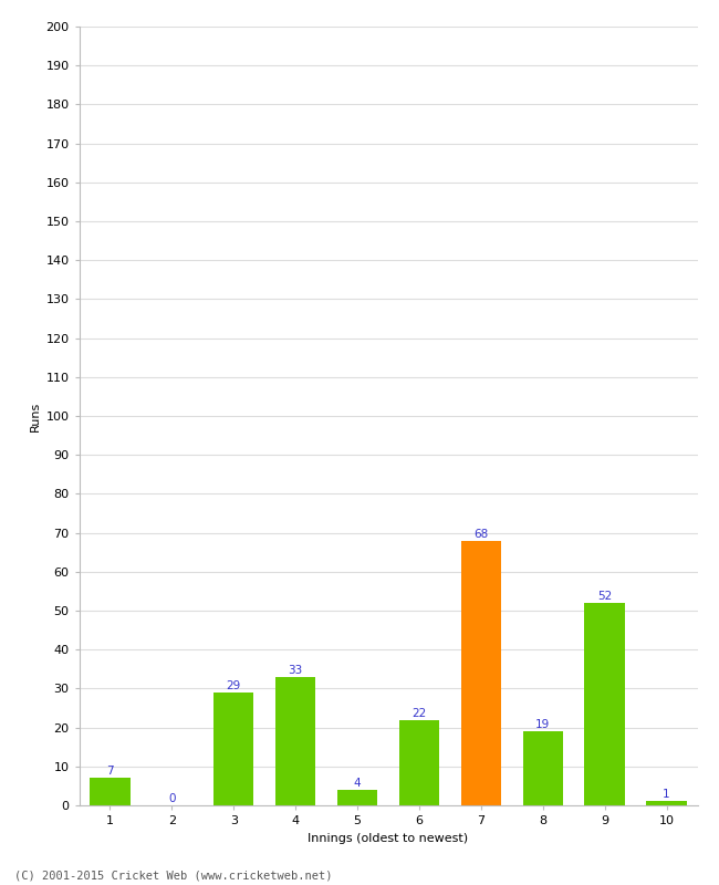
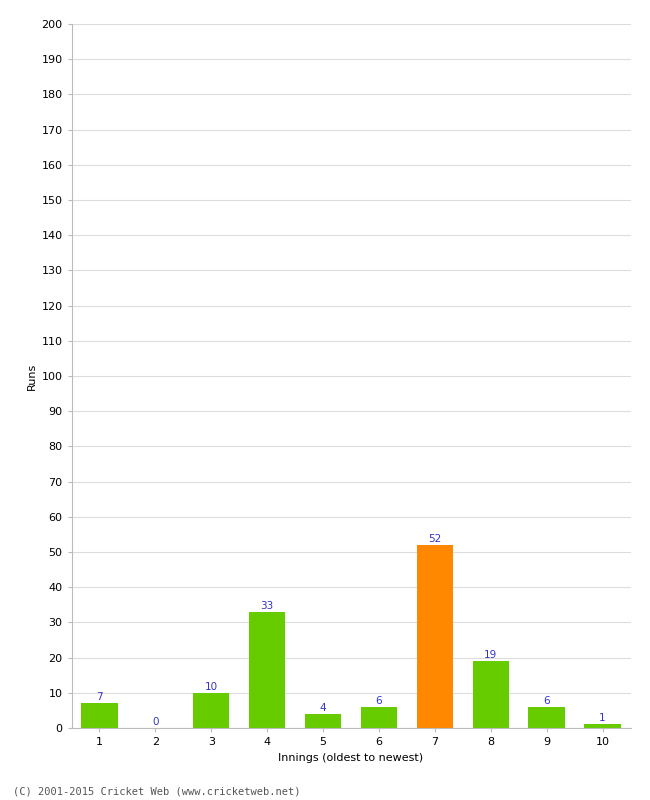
3: 29 -> 10
6: 22 -> 6
7: 68 -> 52
9: 52 -> 6
